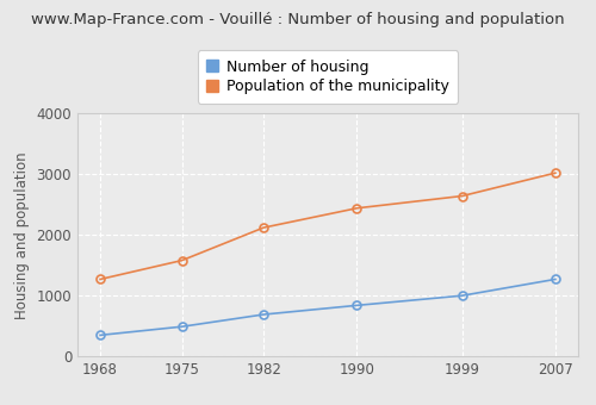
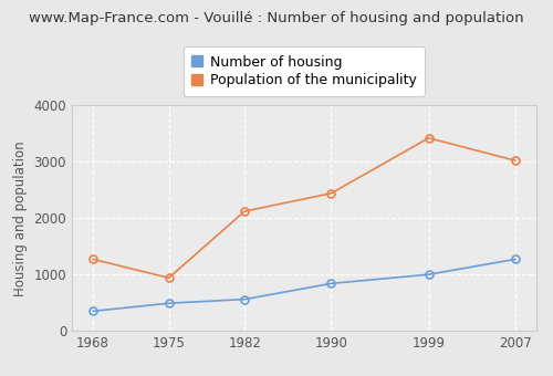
Population of the municipality/1975: 1580 -> 940
Number of housing/1982: 690 -> 560
Population of the municipality/1999: 2640 -> 3420
